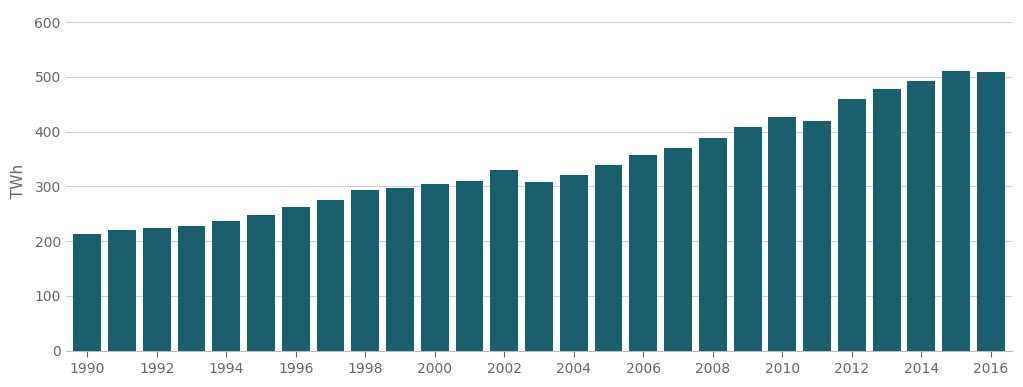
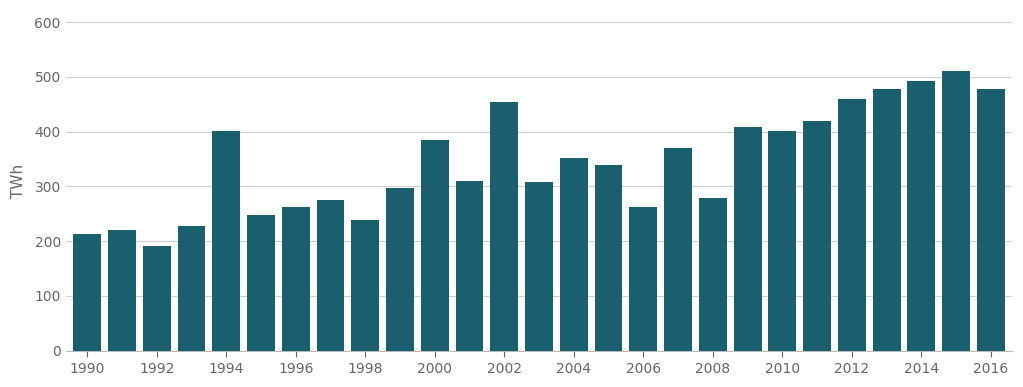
1992: 225 -> 192
1994: 237 -> 402
1998: 293 -> 238
2000: 305 -> 384
2002: 330 -> 454
2004: 320 -> 352
2006: 357 -> 262
2008: 388 -> 278
2010: 426 -> 402
2016: 508 -> 478
